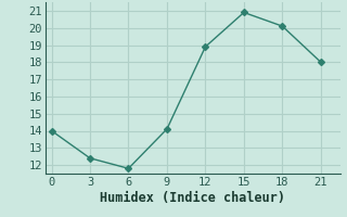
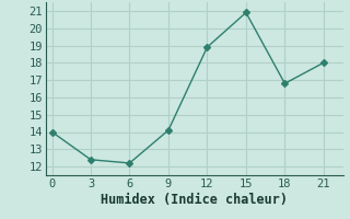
6: 11.8 -> 12.2
18: 20.1 -> 16.8
